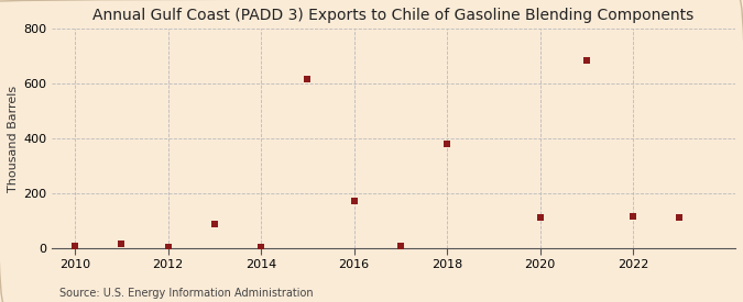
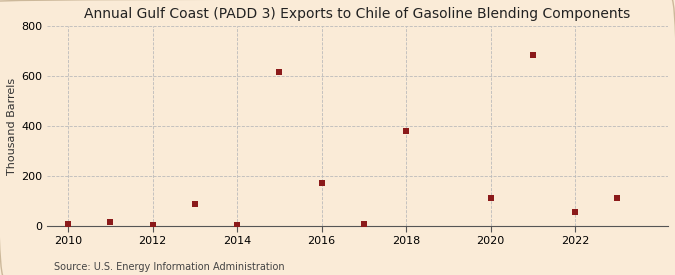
2022: 115 -> 55
